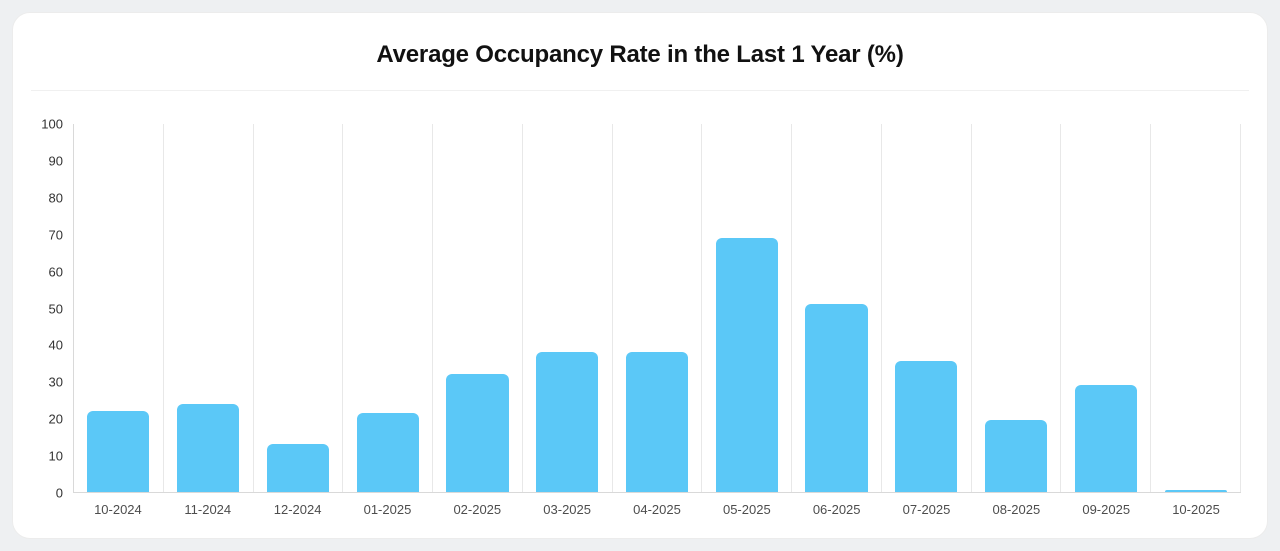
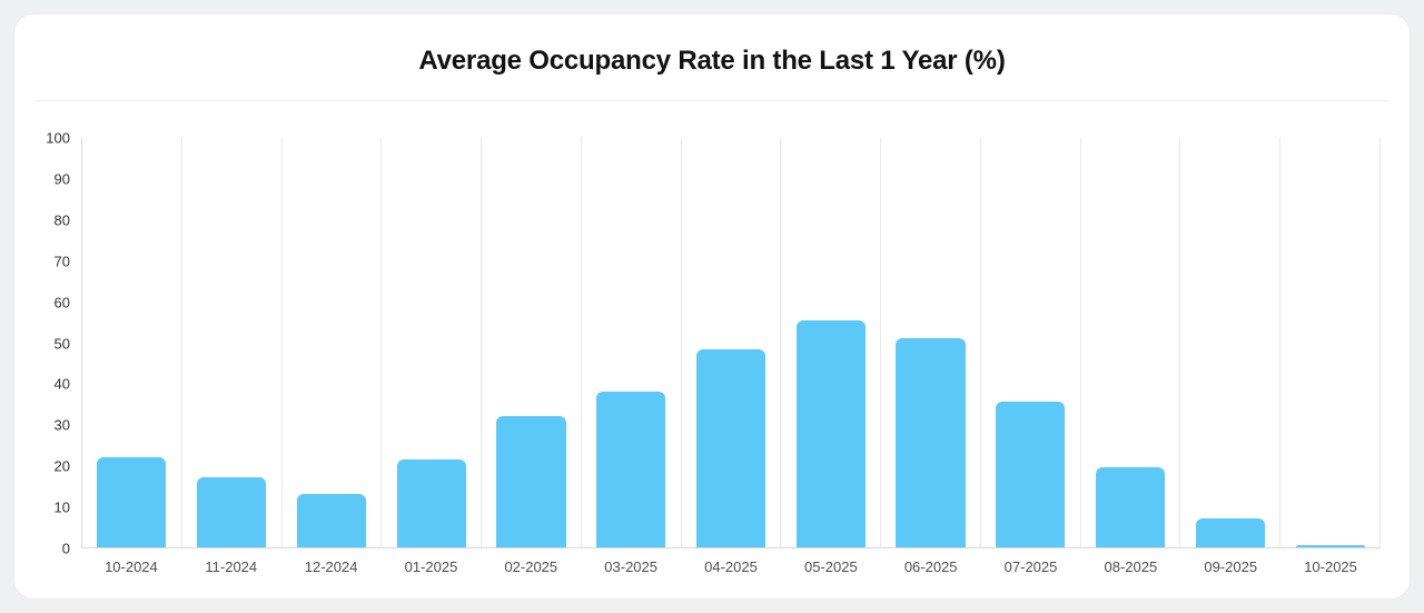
11-2024: 24 -> 17
04-2025: 38 -> 48
05-2025: 69 -> 56
09-2025: 29 -> 7
